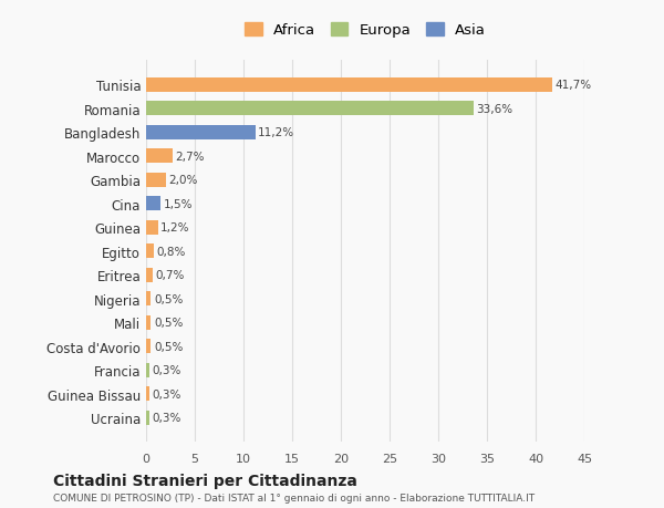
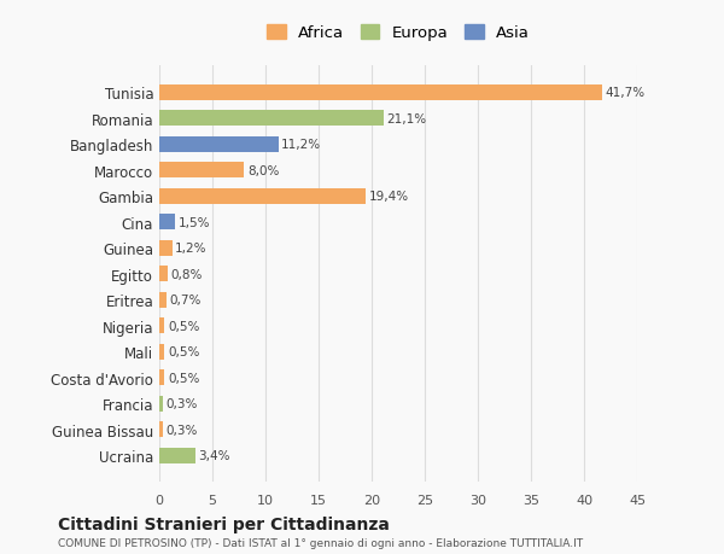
Romania: 33,6% -> 21,1%
Marocco: 2,7% -> 8,0%
Gambia: 2,0% -> 19,4%
Ucraina: 0,3% -> 3,4%
